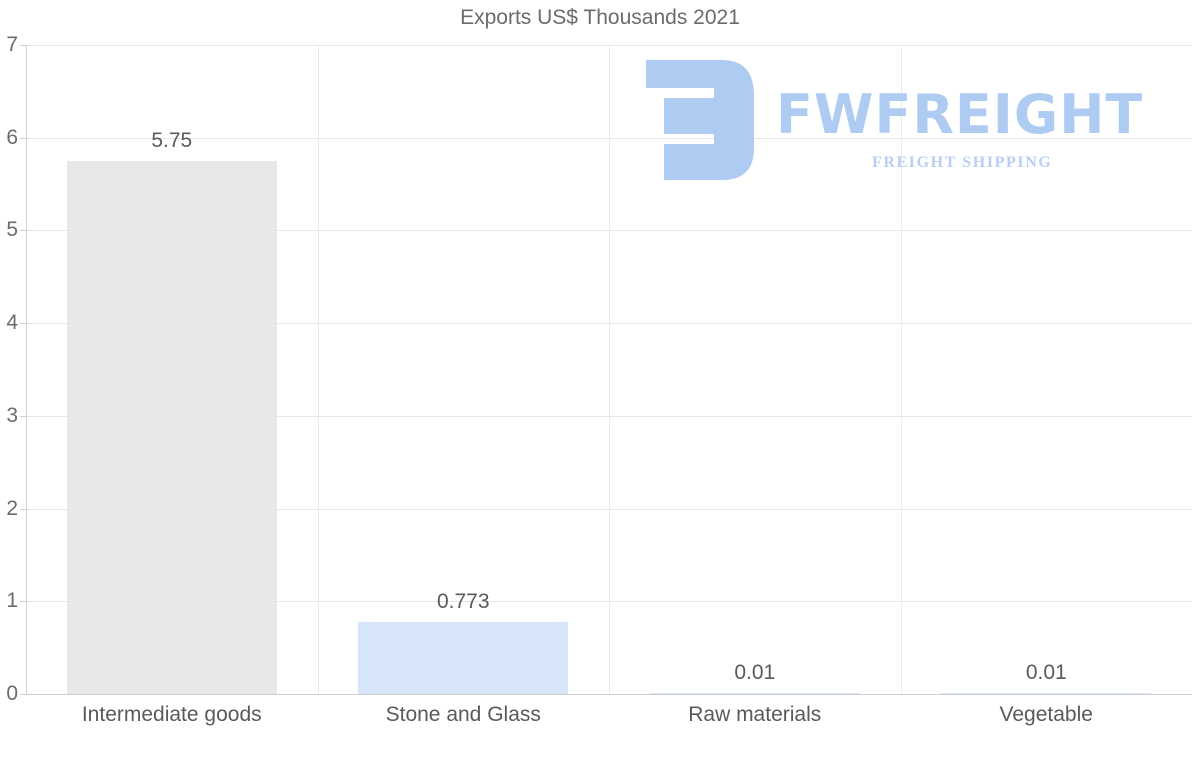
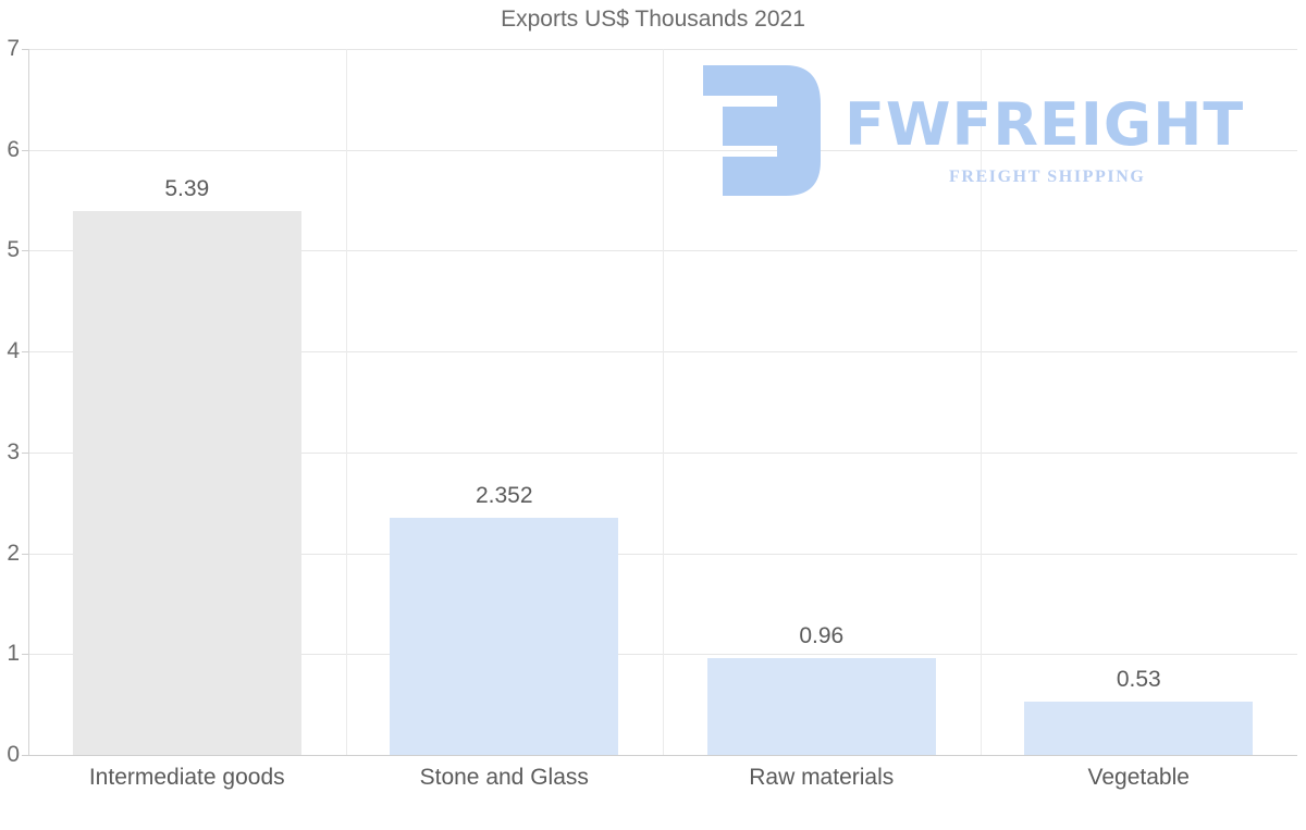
Intermediate goods: 5.75 -> 5.39
Stone and Glass: 0.773 -> 2.352
Raw materials: 0.01 -> 0.96
Vegetable: 0.01 -> 0.53
